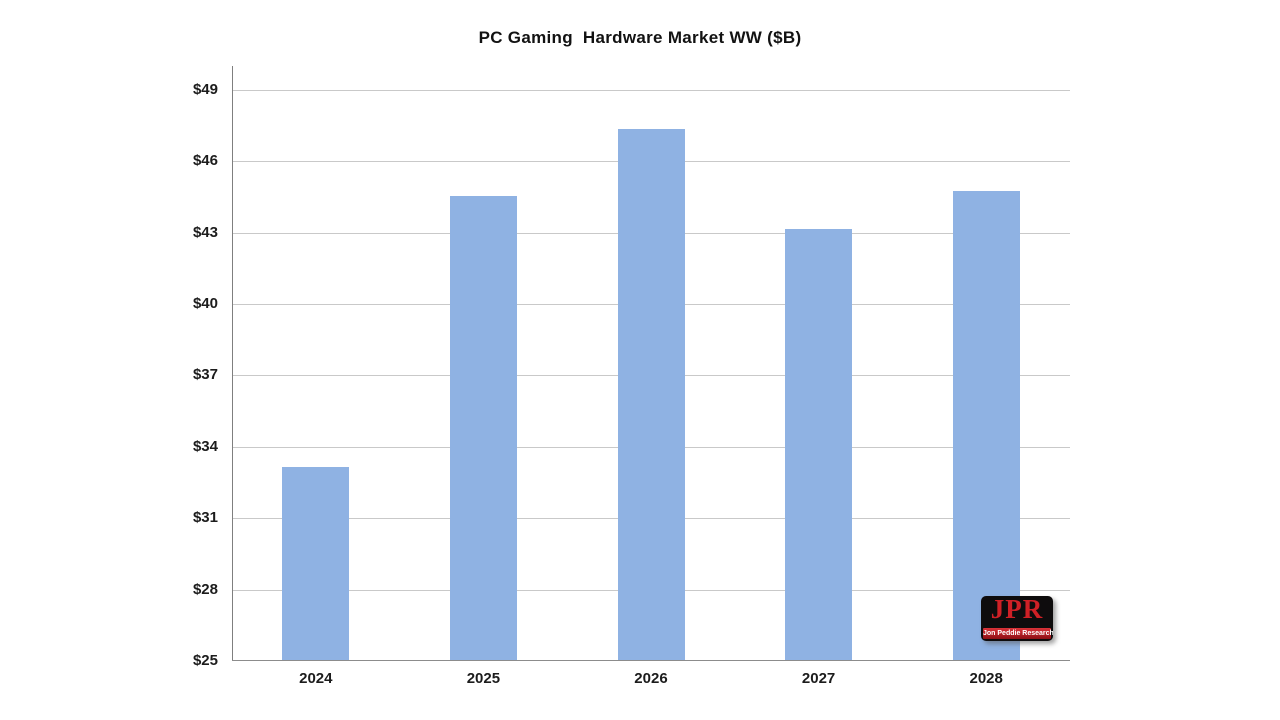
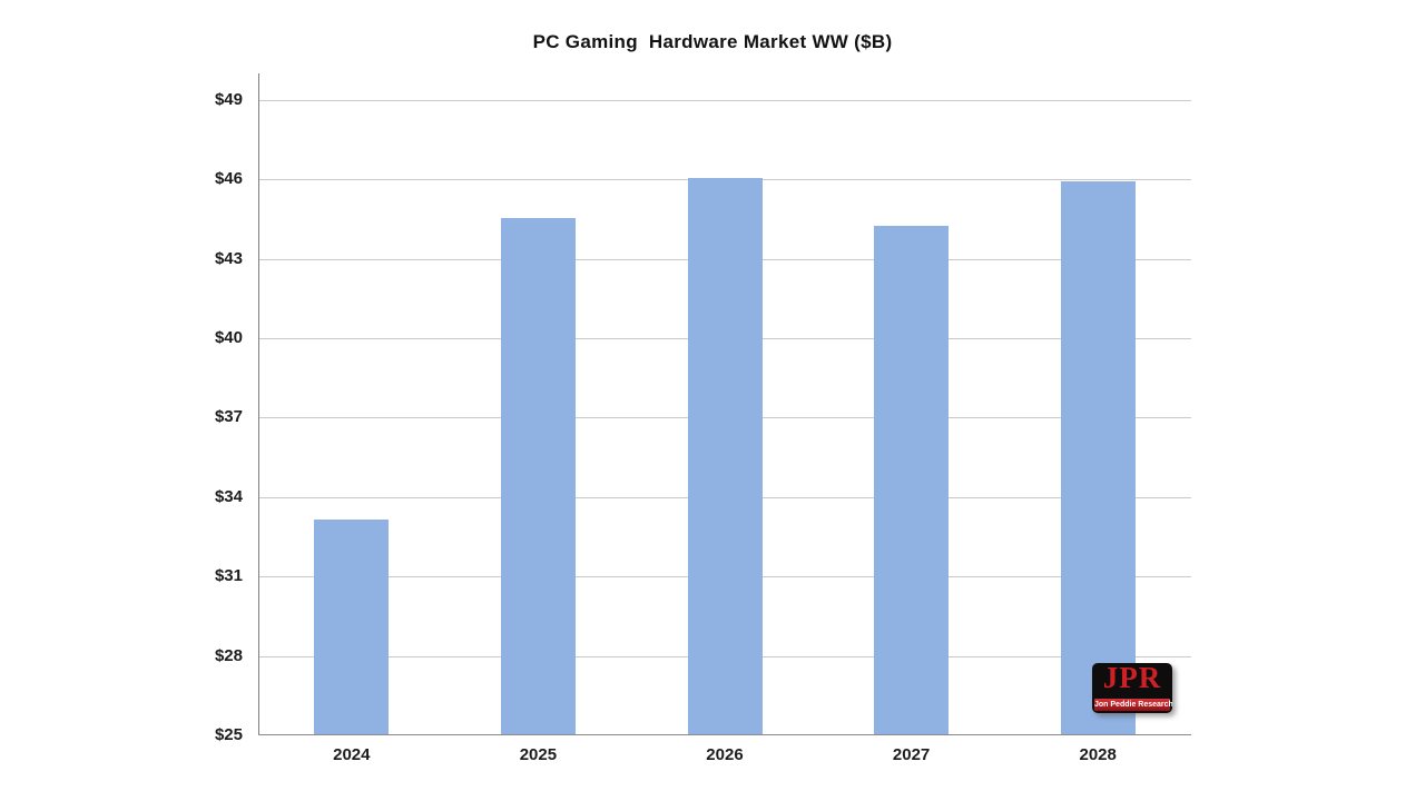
2026: $47.3 -> $46.0
2027: $43.1 -> $44.2
2028: $44.7 -> $45.9
